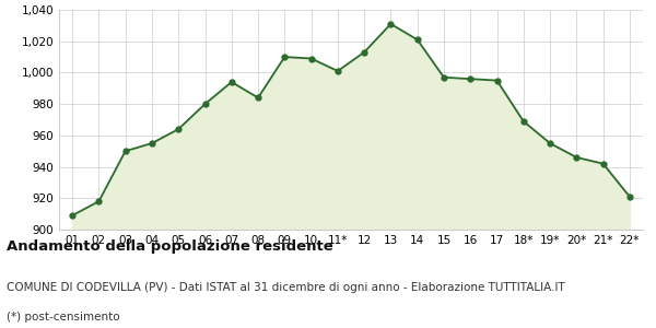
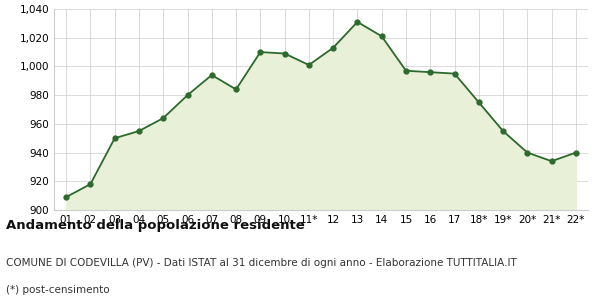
18*: 969 -> 975
20*: 946 -> 940
21*: 942 -> 934
22*: 921 -> 940
